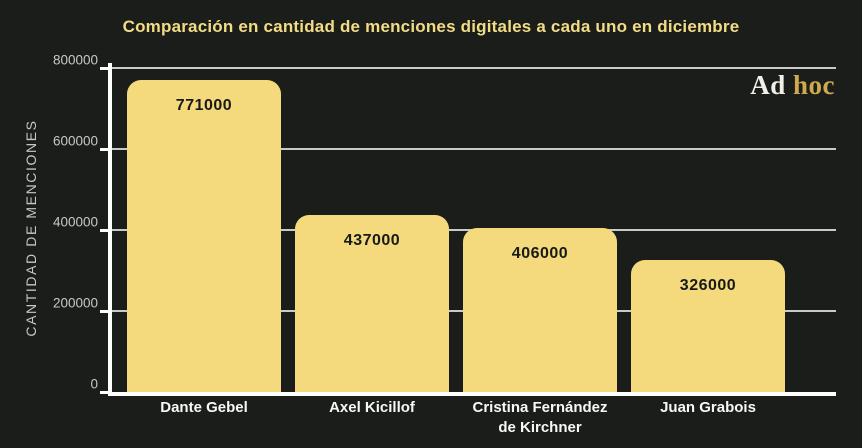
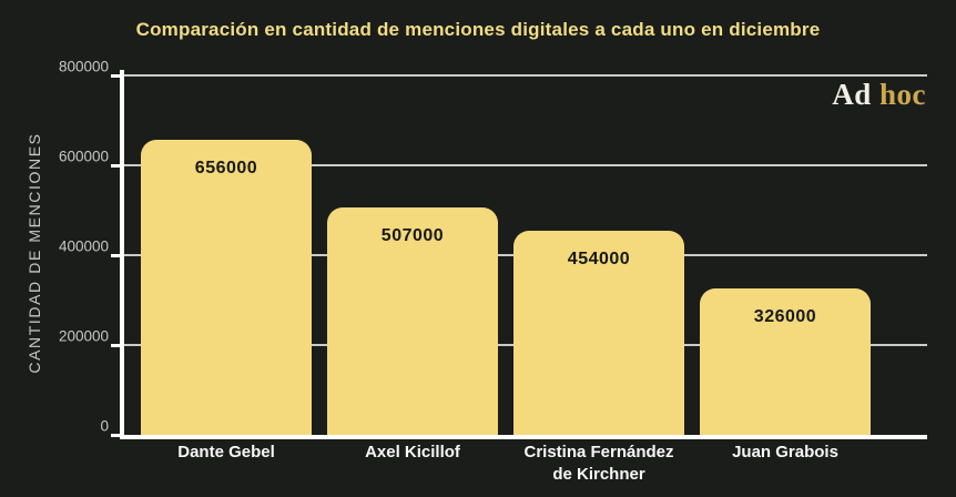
Dante Gebel: 771000 -> 656000
Axel Kicillof: 437000 -> 507000
Cristina Fernández de Kirchner: 406000 -> 454000
